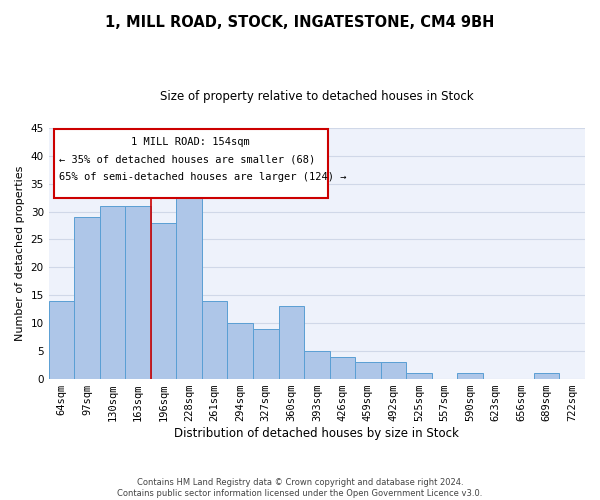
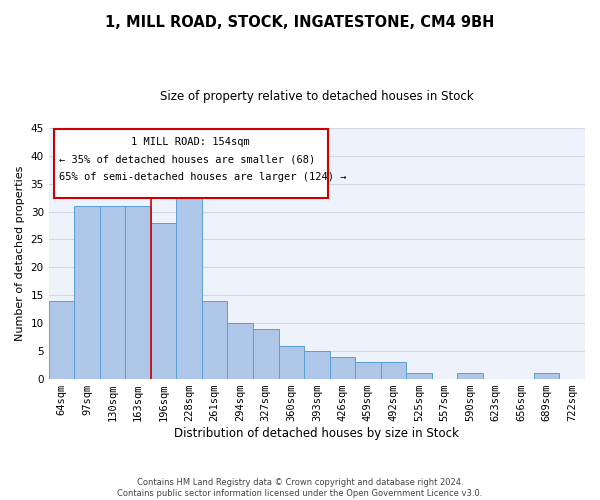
97sqm: 29 -> 31
360sqm: 13 -> 6
